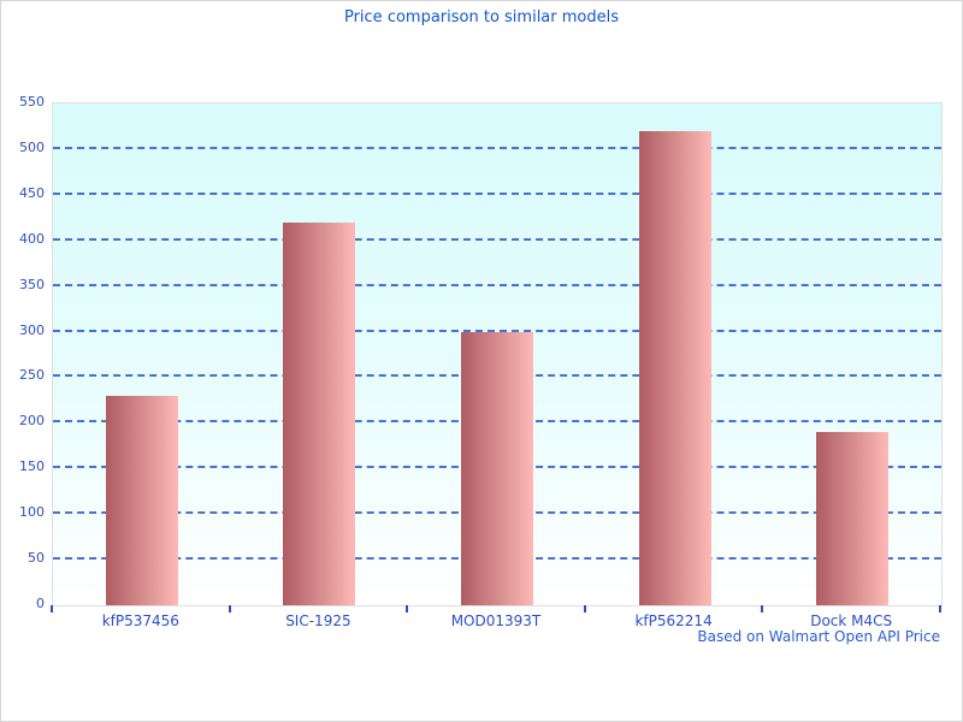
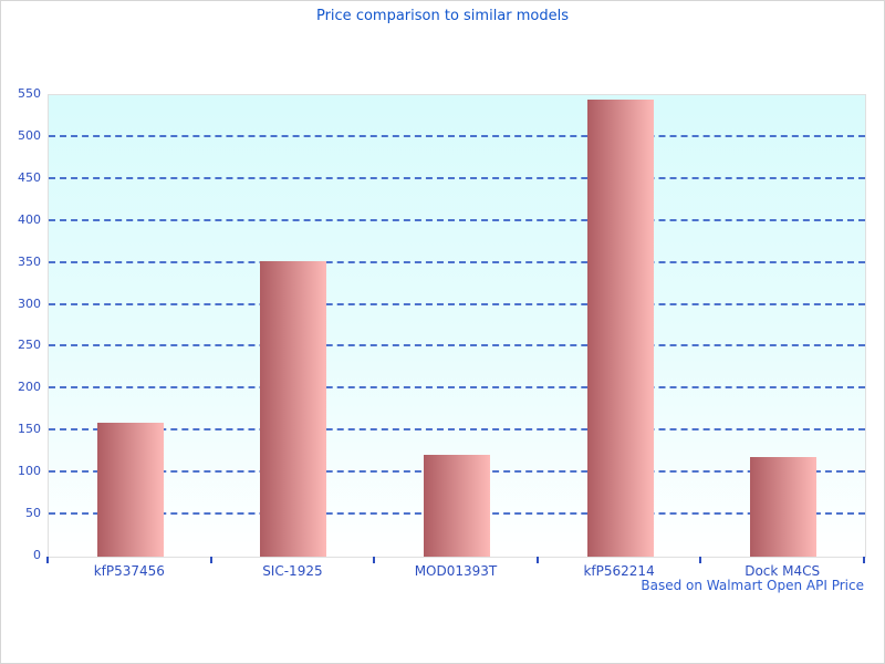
kfP537456: 230 -> 160
SIC-1925: 420 -> 350
MOD01393T: 300 -> 120
kfP562214: 520 -> 540
Dock M4CS: 190 -> 120
